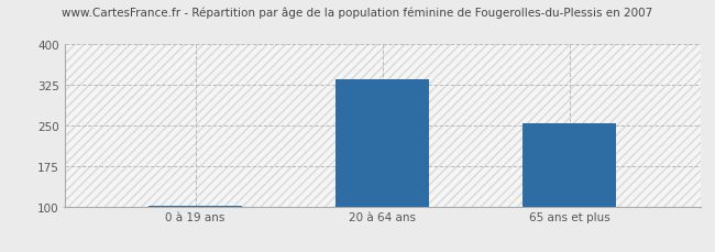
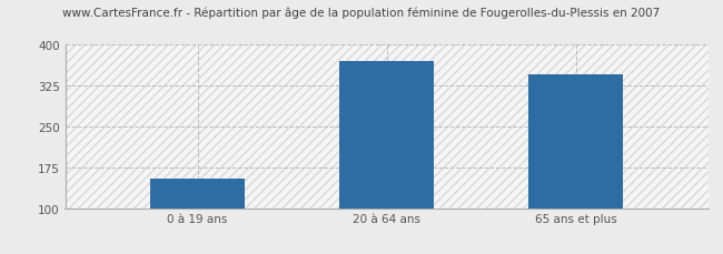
0 à 19 ans: 102 -> 155
20 à 64 ans: 335 -> 370
65 ans et plus: 255 -> 345
